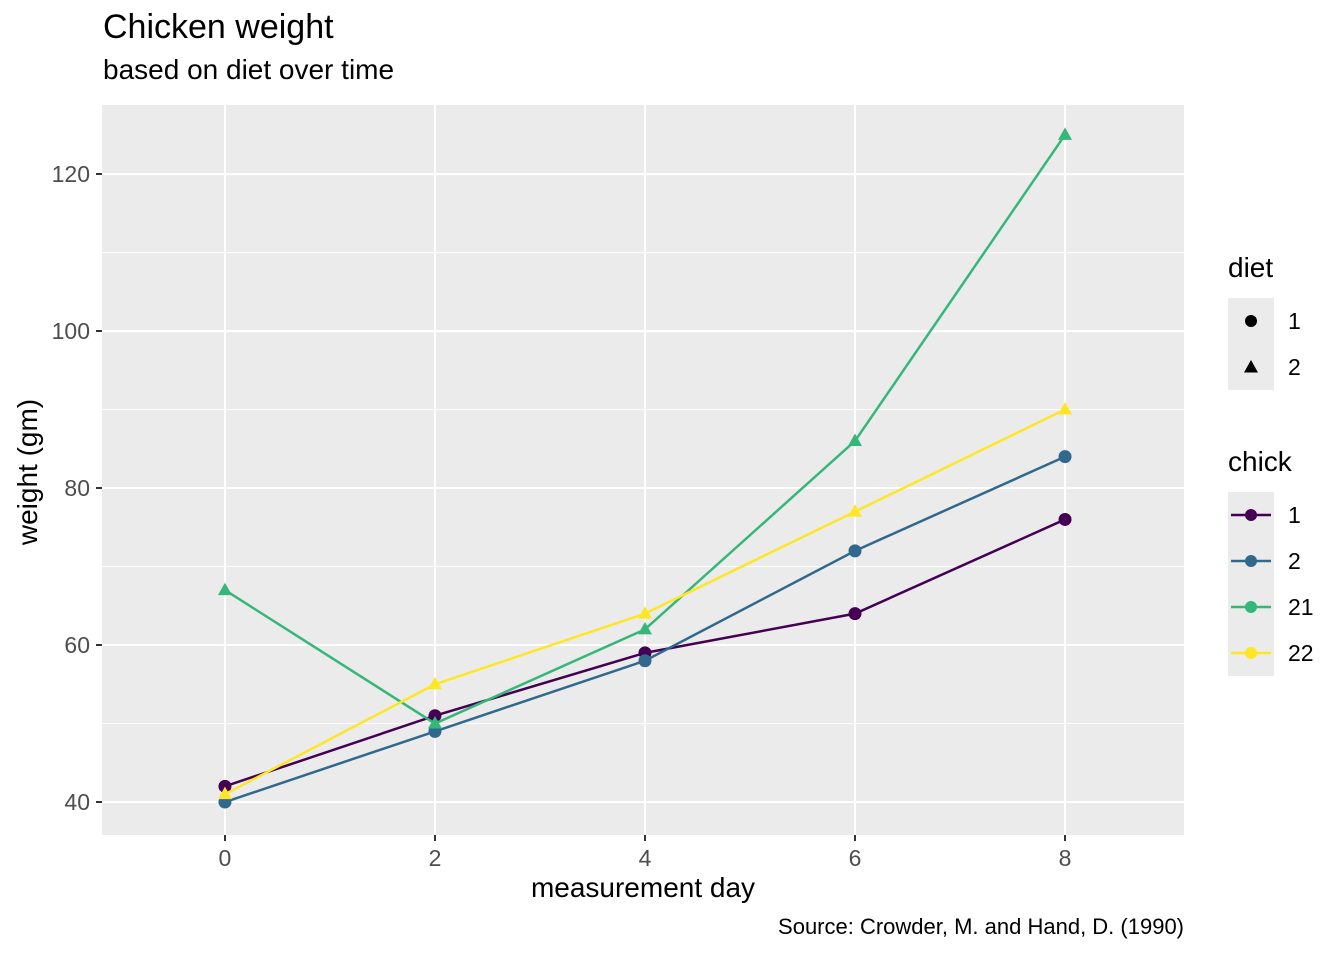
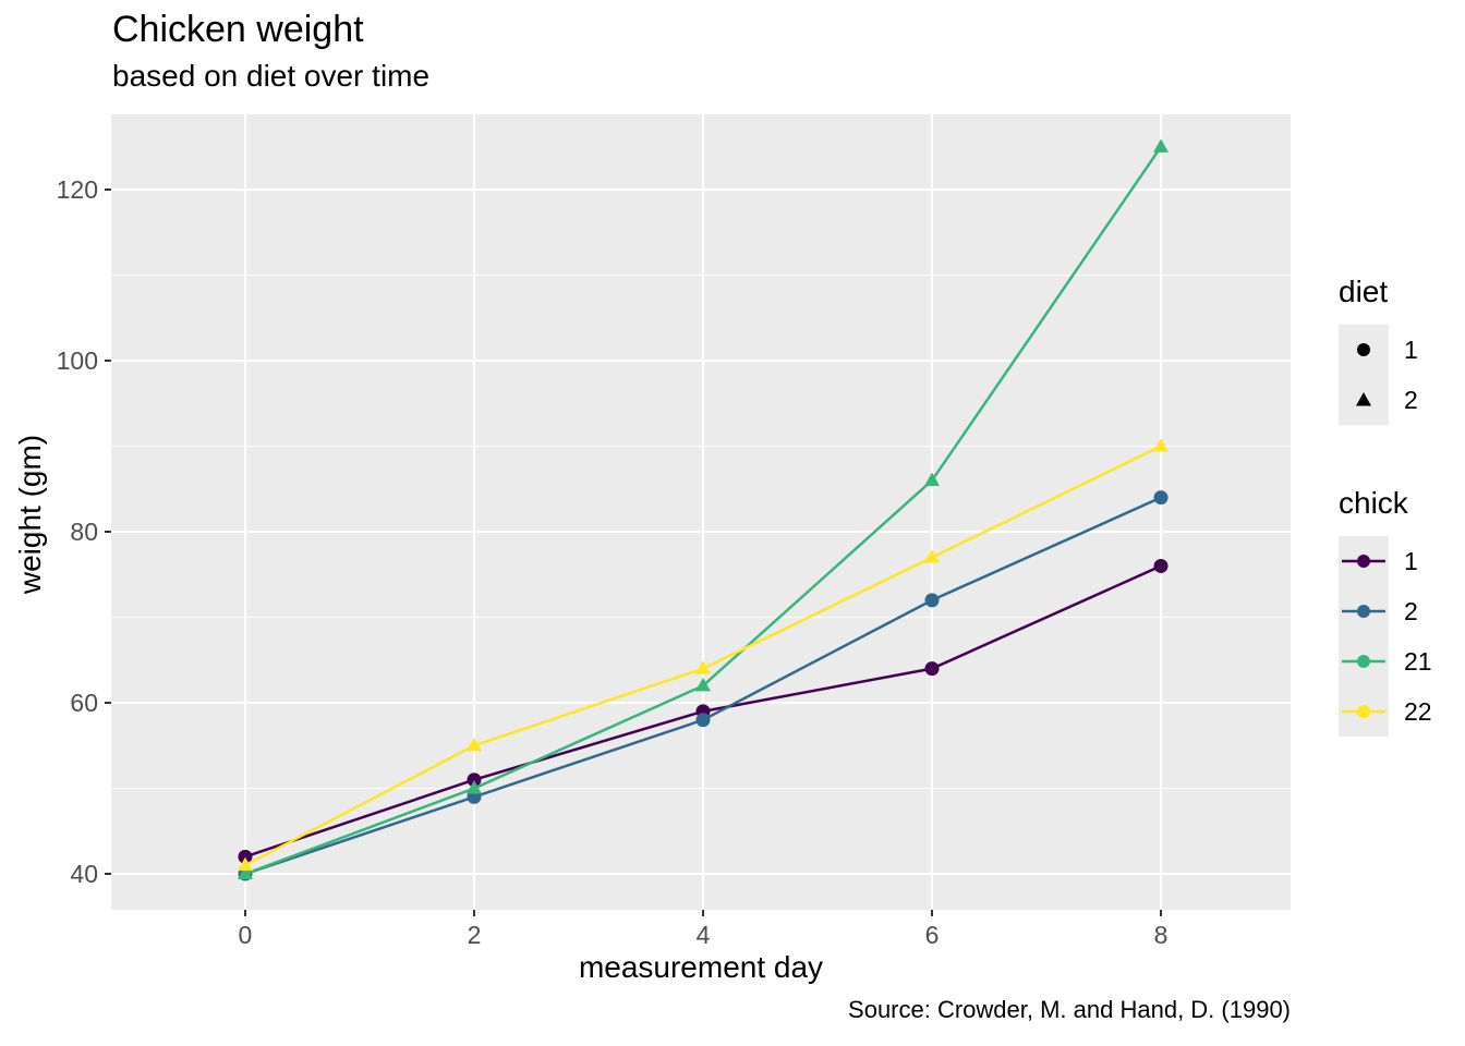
21/0: 67 -> 40
